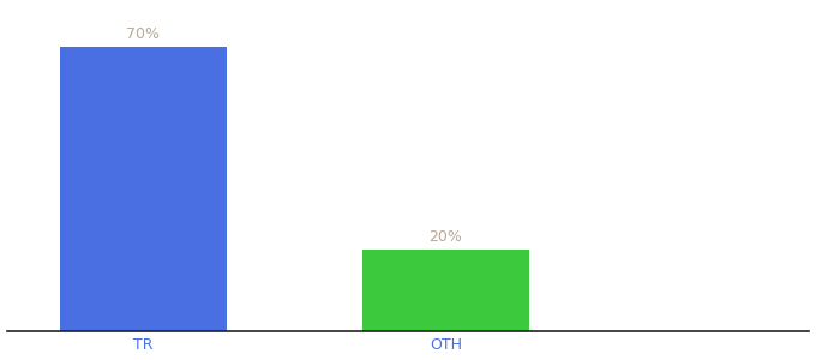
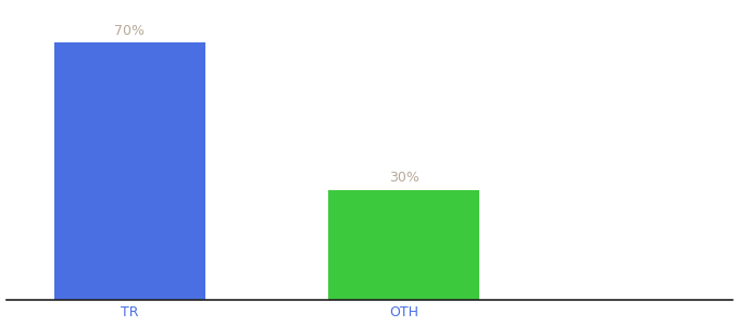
OTH: 20% -> 30%
